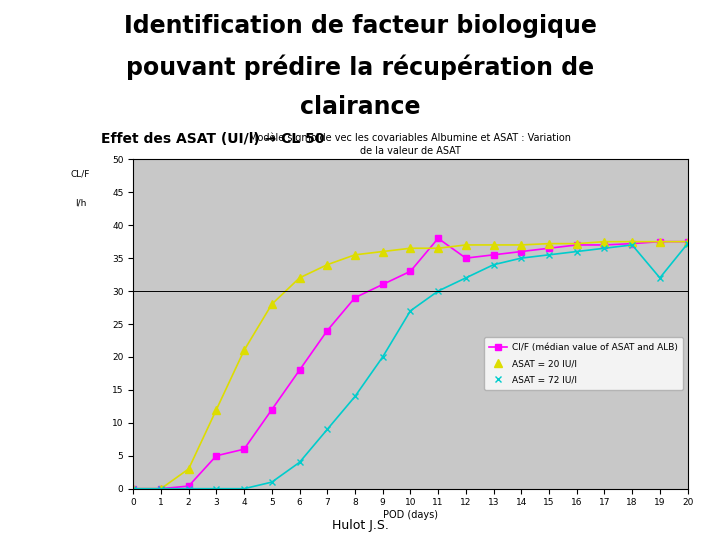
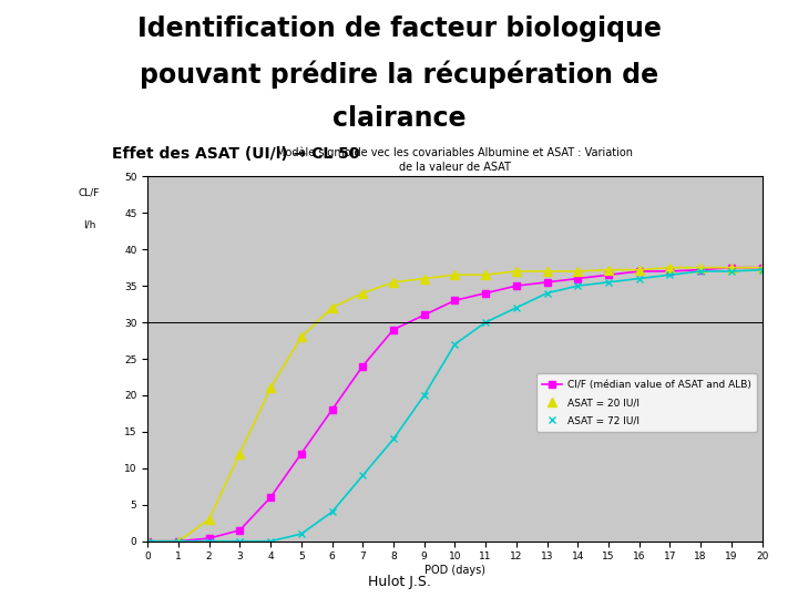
Cl/F (médian value of ASAT and ALB)/3: 5.0 -> 1.5
Cl/F (médian value of ASAT and ALB)/11: 38.0 -> 34.0
ASAT = 72 IU/l/19: 32.0 -> 37.0
